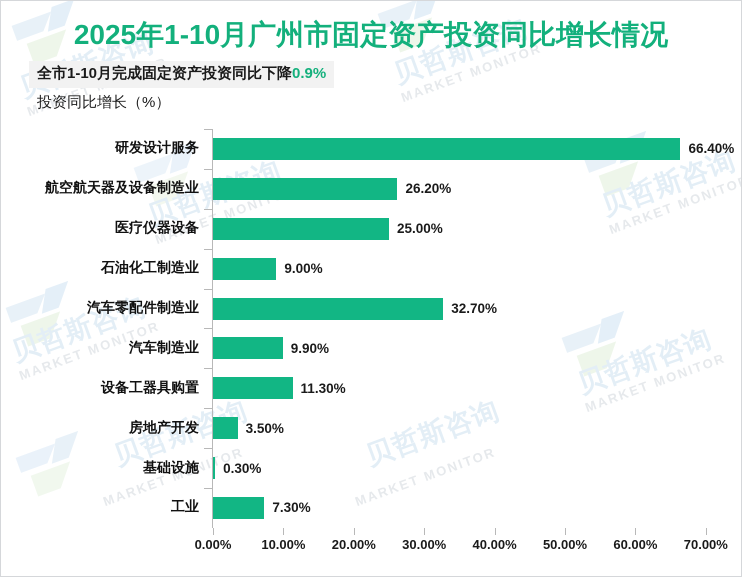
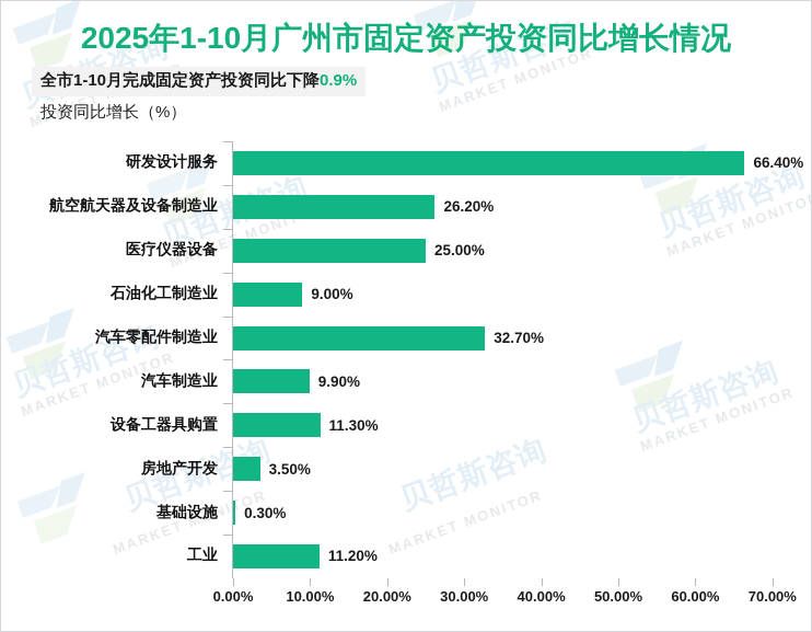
工业: 7.30% -> 11.20%
